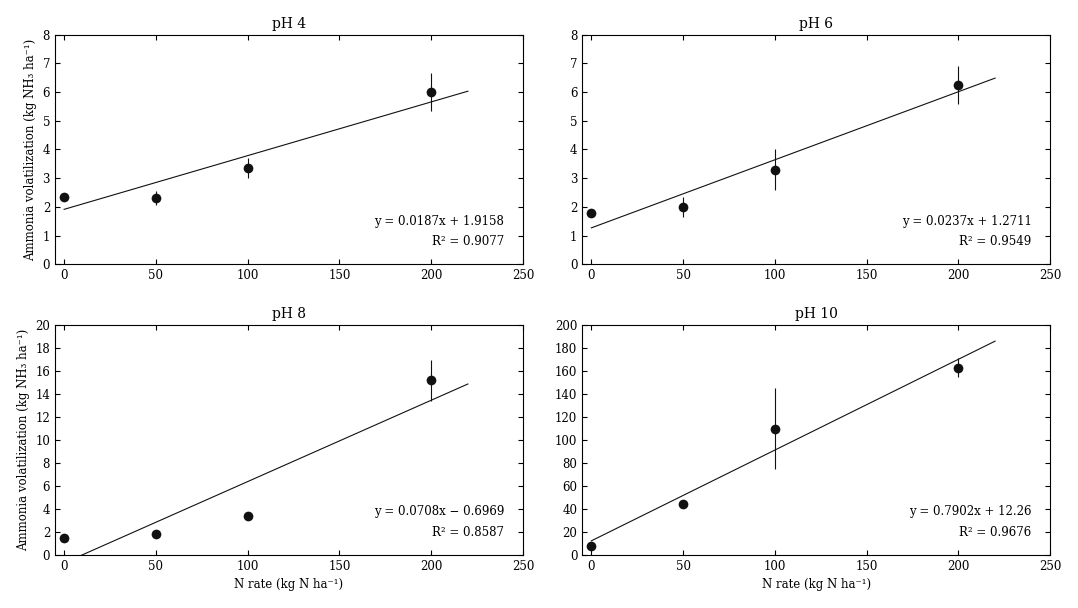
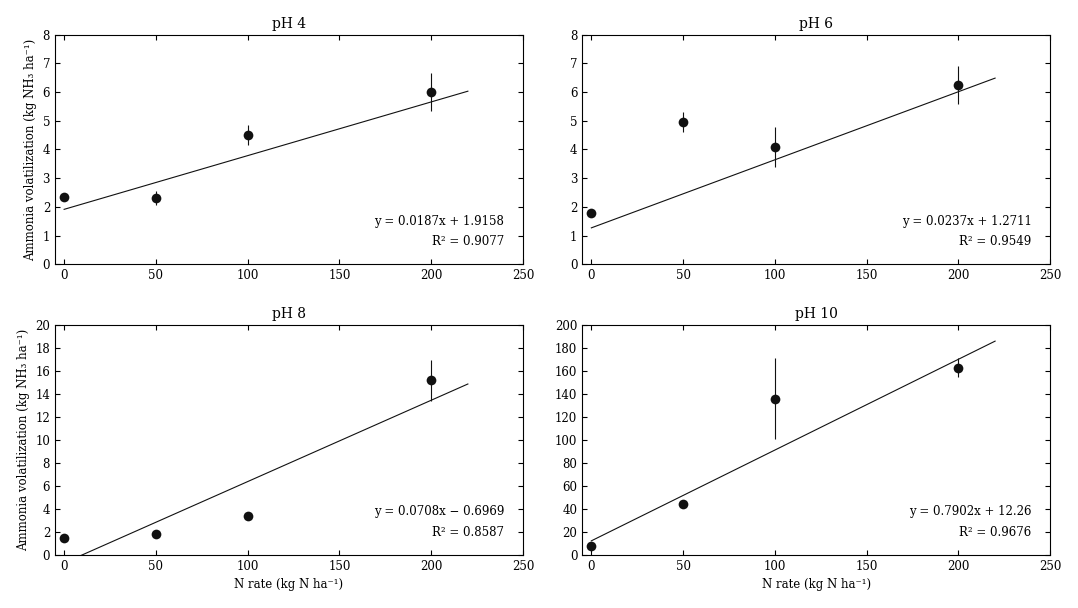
pH 4/100: 3.35 -> 4.50
pH 6/50: 2.00 -> 4.95
pH 6/100: 3.30 -> 4.10
pH 10/100: 110 -> 136
